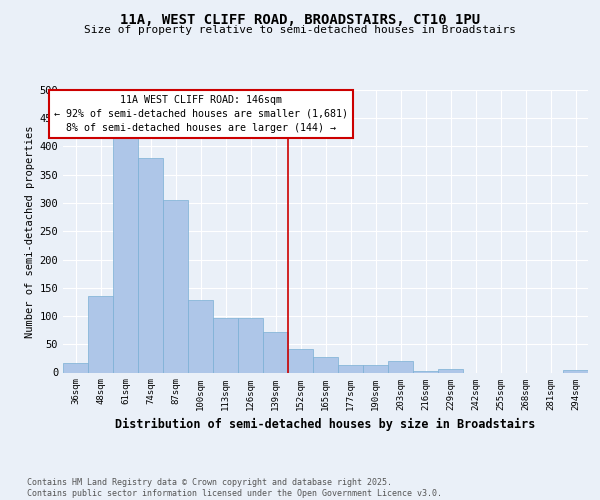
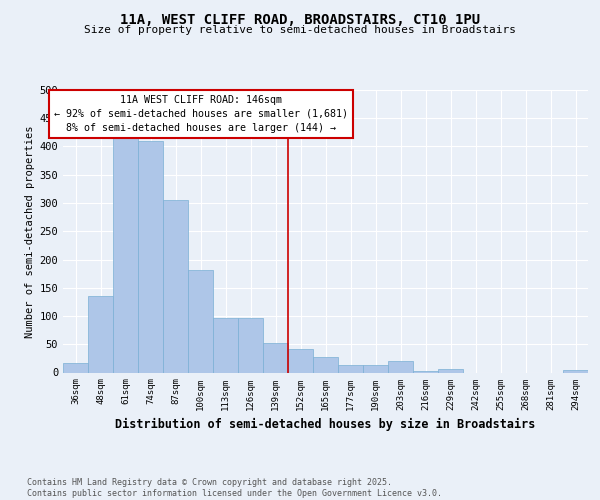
74sqm: 380 -> 410
100sqm: 128 -> 181
139sqm: 72 -> 53
